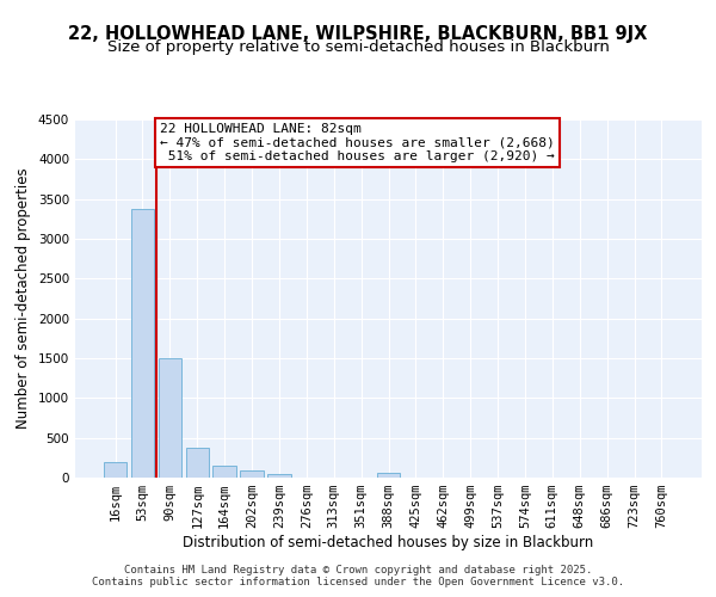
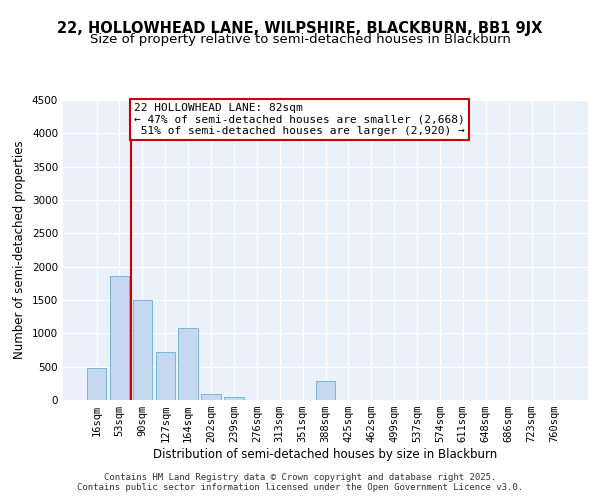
16sqm: 200 -> 480
53sqm: 3380 -> 1860
127sqm: 380 -> 720
164sqm: 160 -> 1080
388sqm: 60 -> 280
